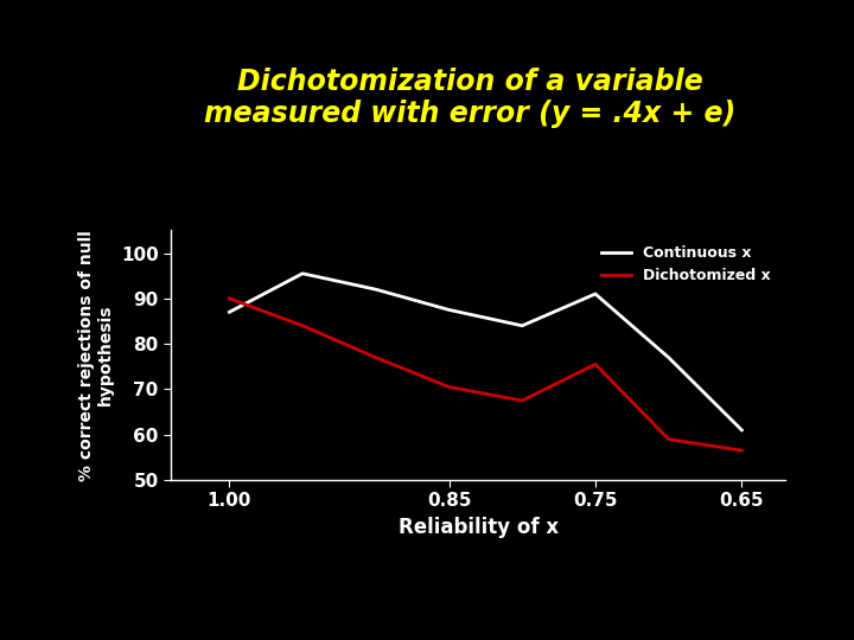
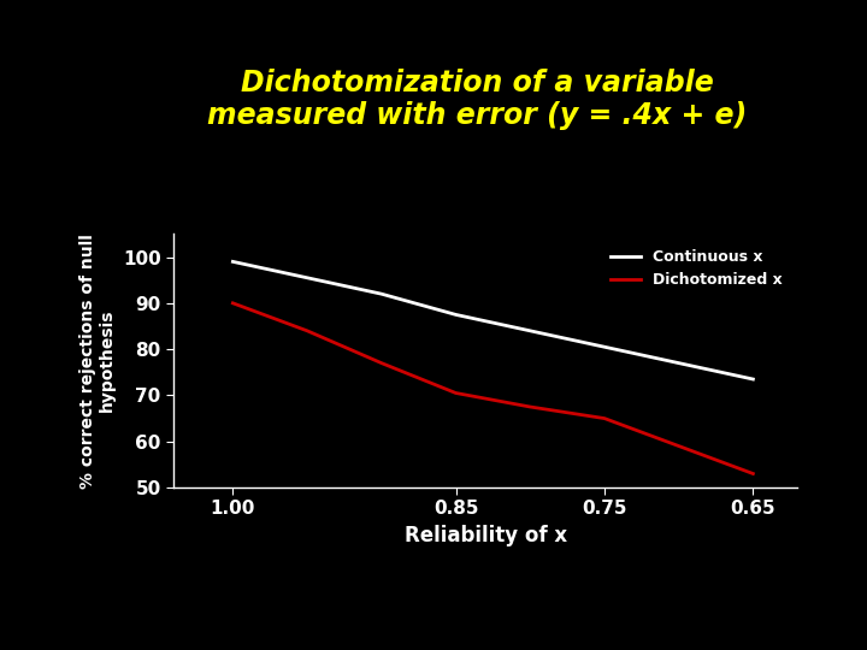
Continuous x/1.00: 87.0 -> 99.0
Continuous x/0.75: 91.0 -> 80.5
Dichotomized x/0.75: 75.5 -> 65.0
Continuous x/0.65: 61.0 -> 73.5
Dichotomized x/0.65: 56.5 -> 53.0
